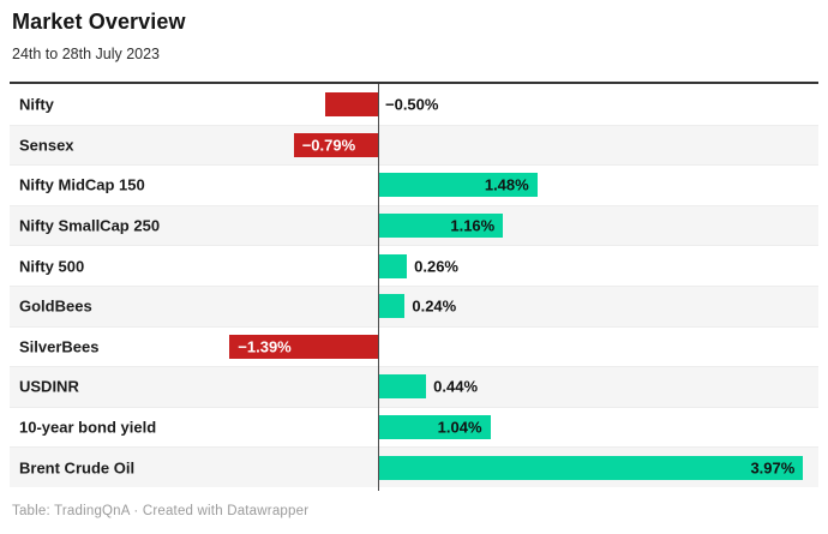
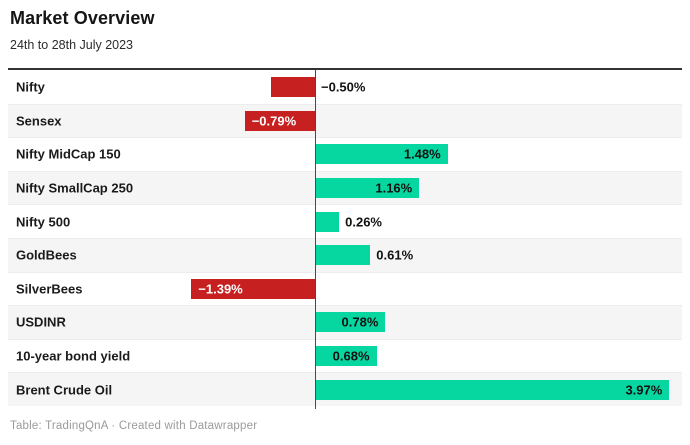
GoldBees: 0.24% -> 0.61%
USDINR: 0.44% -> 0.78%
10-year bond yield: 1.04% -> 0.68%
